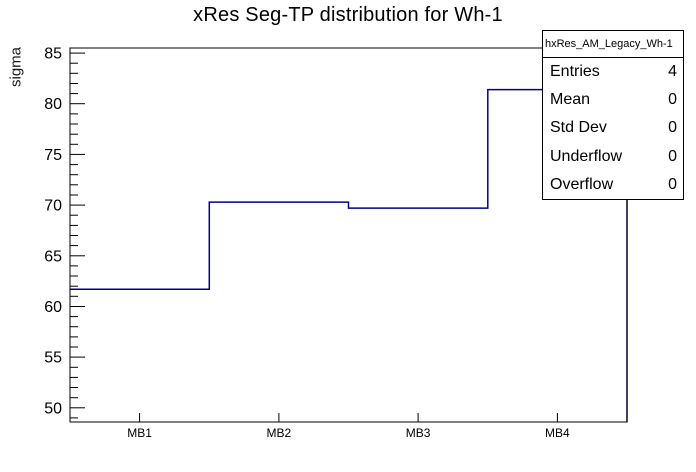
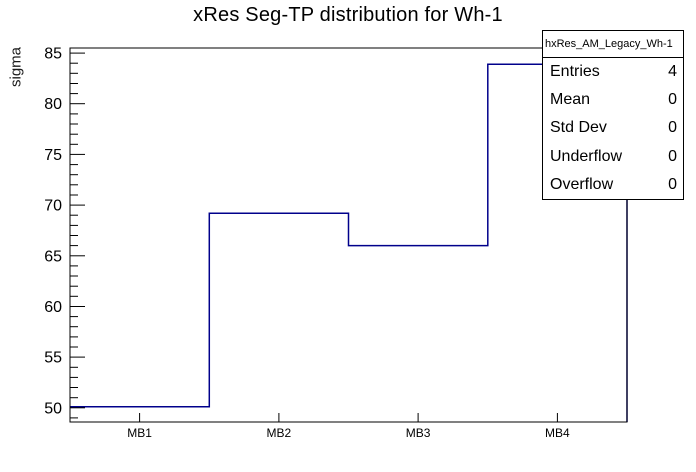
MB1: 61.7 -> 50.1
MB2: 70.3 -> 69.2
MB3: 69.7 -> 66.0
MB4: 81.4 -> 83.9
